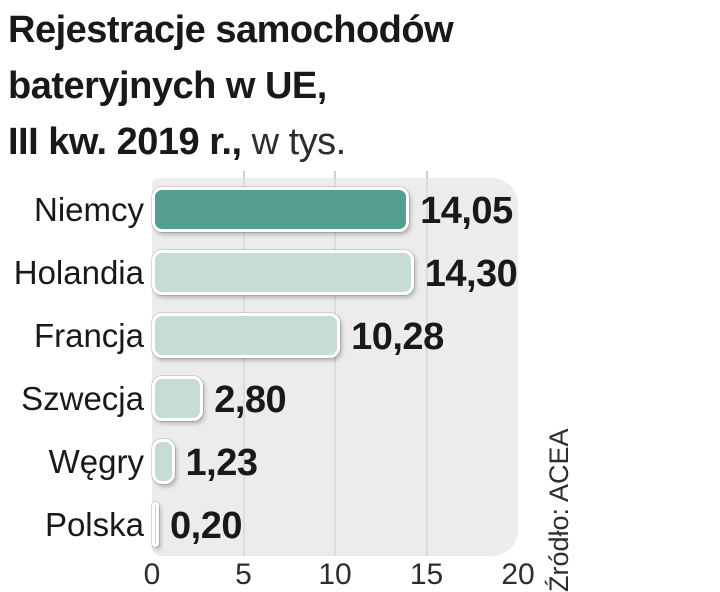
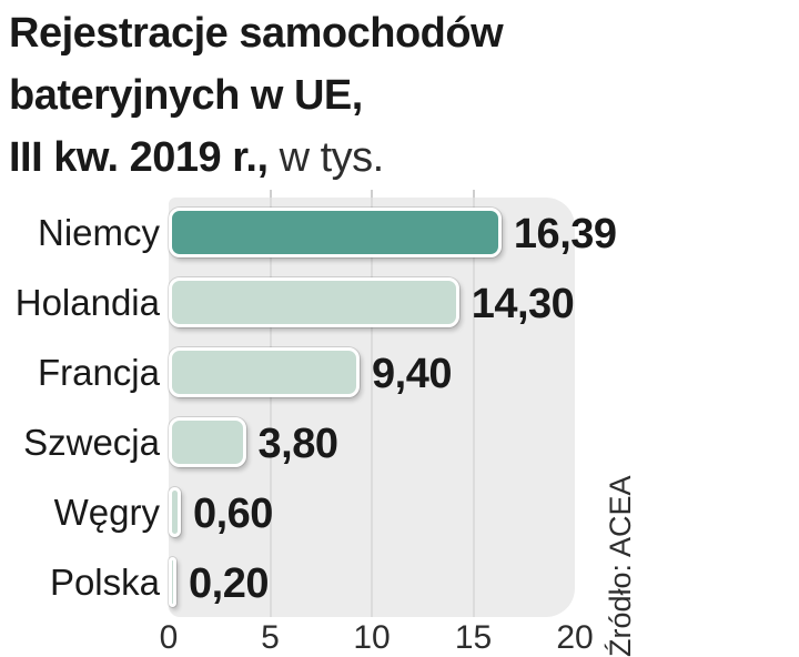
Niemcy: 14,05 -> 16,39
Francja: 10,28 -> 9,40
Szwecja: 2,80 -> 3,80
Węgry: 1,23 -> 0,60
